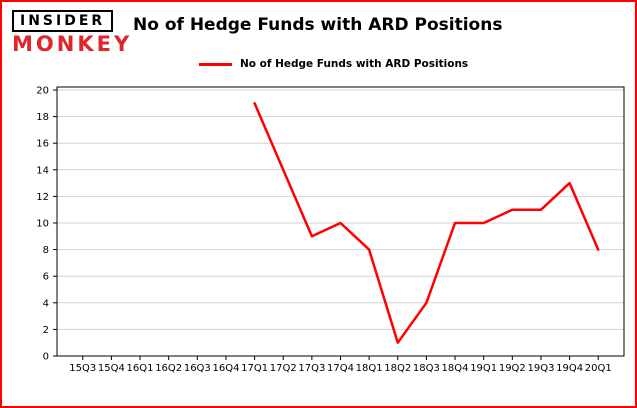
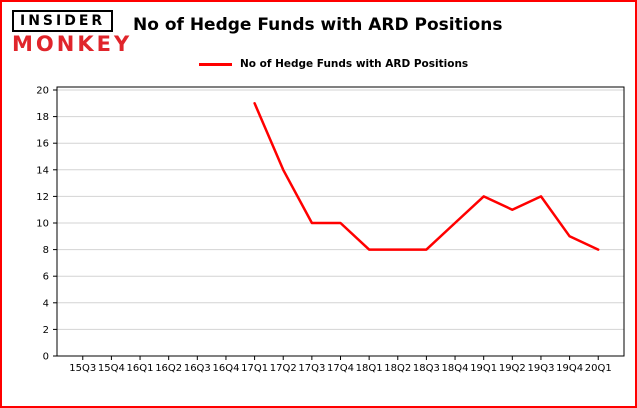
17Q3: 9 -> 10
18Q2: 1 -> 8
18Q3: 4 -> 8
19Q1: 10 -> 12
19Q3: 11 -> 12
19Q4: 13 -> 9
